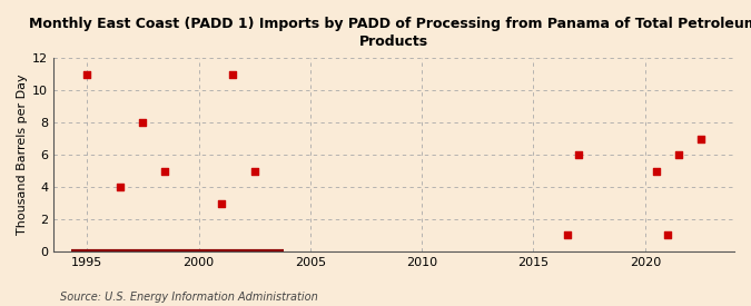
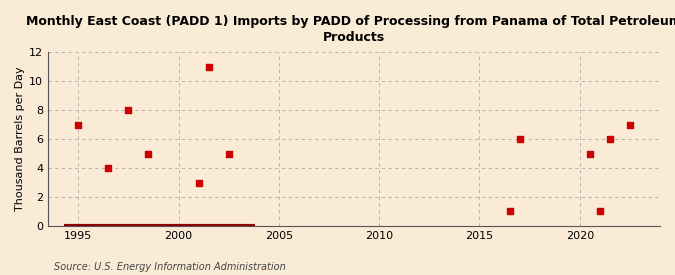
1995: 11 -> 7
